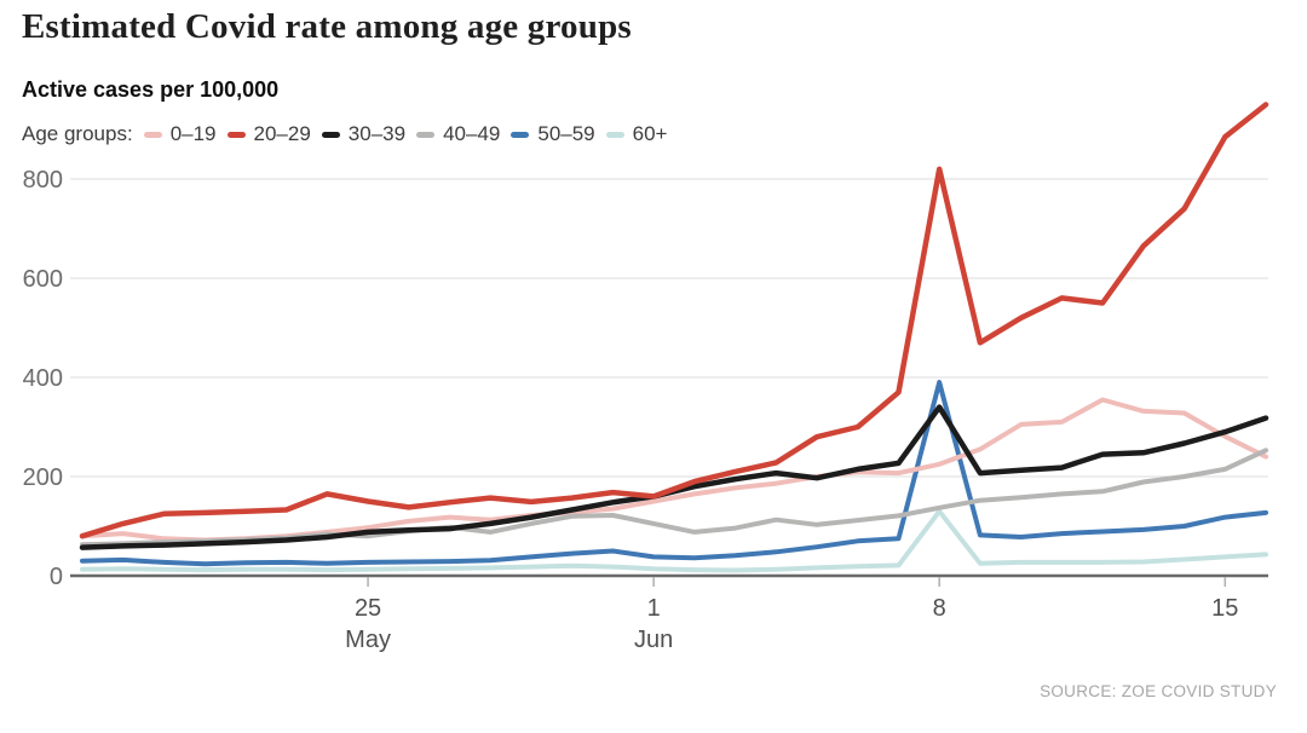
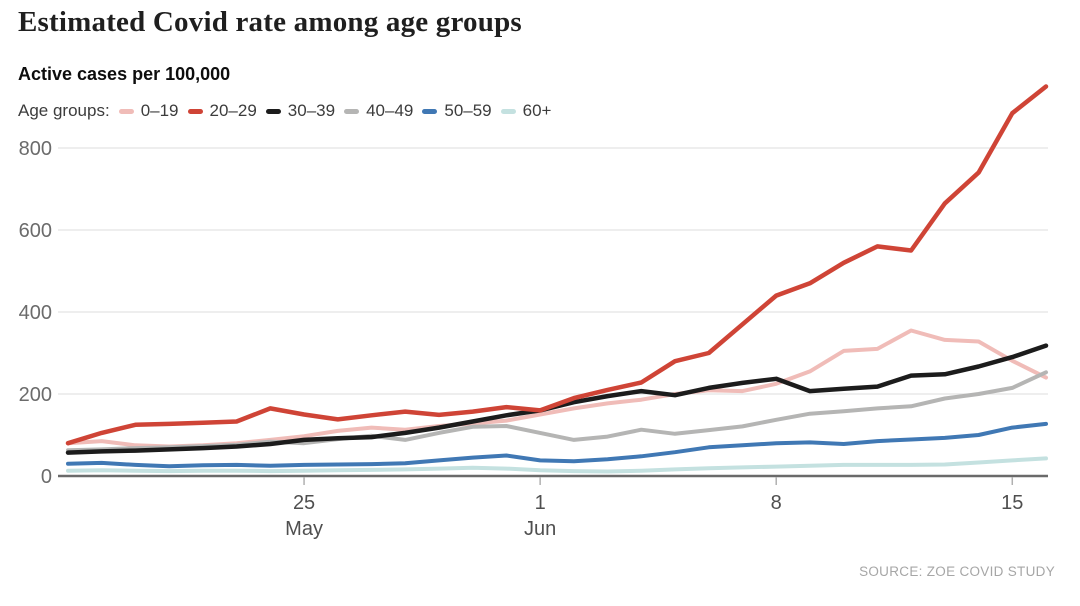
20–29/Jun 8: 820 -> 440
30–39/Jun 8: 340 -> 240
50–59/Jun 8: 390 -> 80
60+/Jun 8: 130 -> 20
